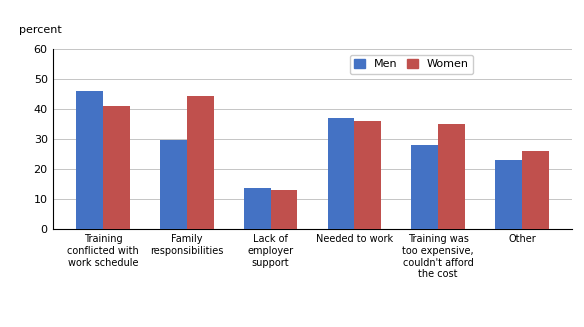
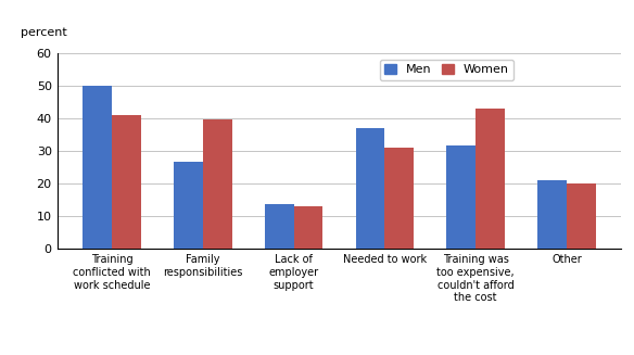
Men/Training conflicted with work schedule: 46.0 -> 50.0
Men/Family responsibilities: 29.5 -> 26.5
Women/Family responsibilities: 44.5 -> 39.5
Women/Needed to work: 36.0 -> 31.0
Men/Training was too expensive, couldn't afford the cost: 28.0 -> 31.5
Women/Training was too expensive, couldn't afford the cost: 35.0 -> 43.0
Men/Other: 23.0 -> 21.0
Women/Other: 26.0 -> 20.0
